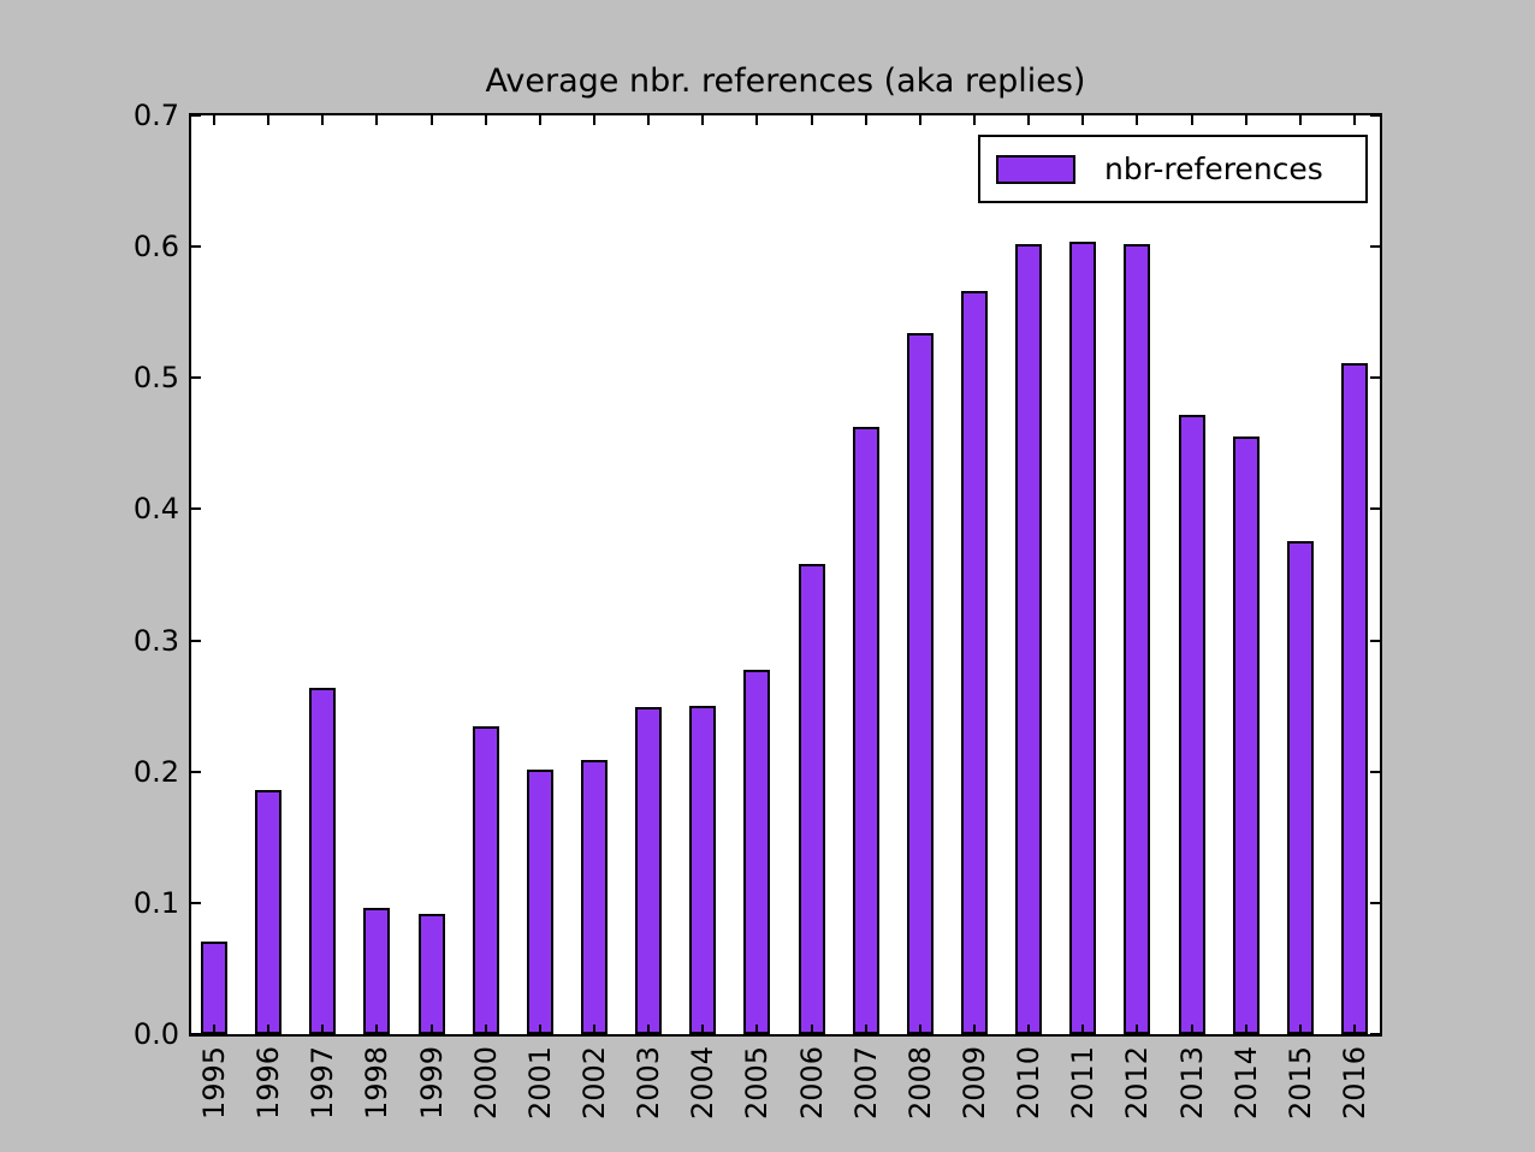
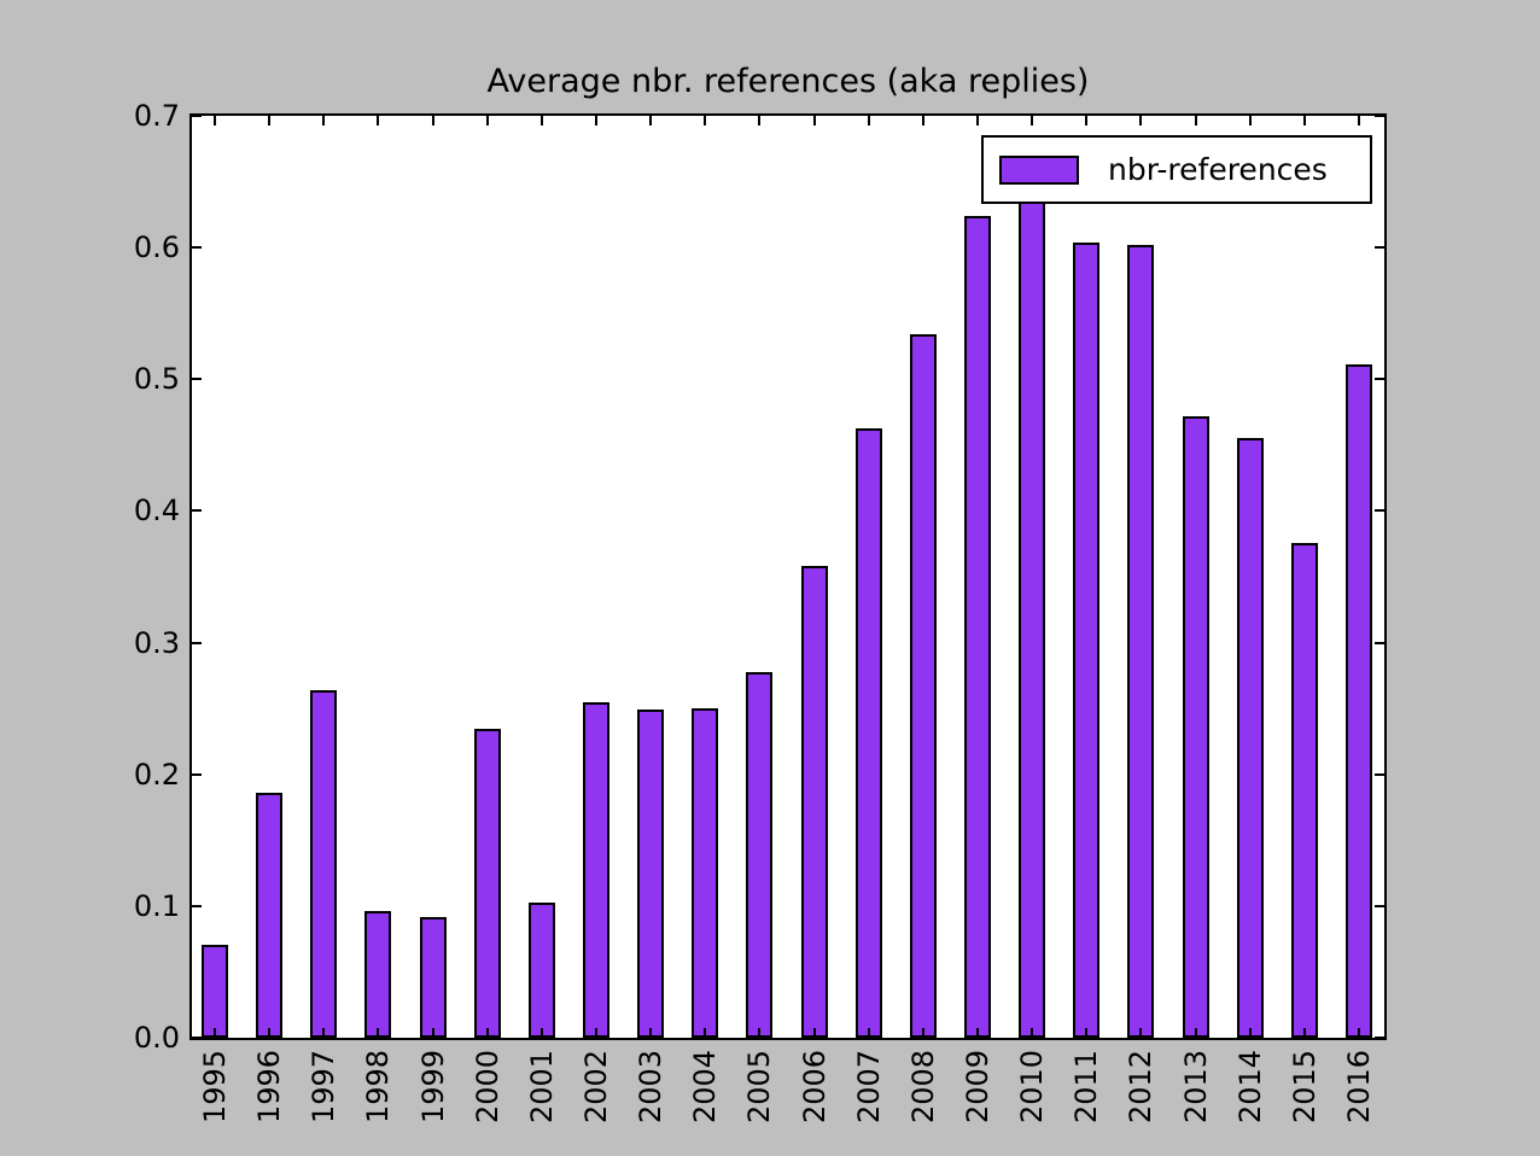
2001: 0.202 -> 0.103
2002: 0.209 -> 0.255
2009: 0.566 -> 0.624
2010: 0.602 -> 0.640
